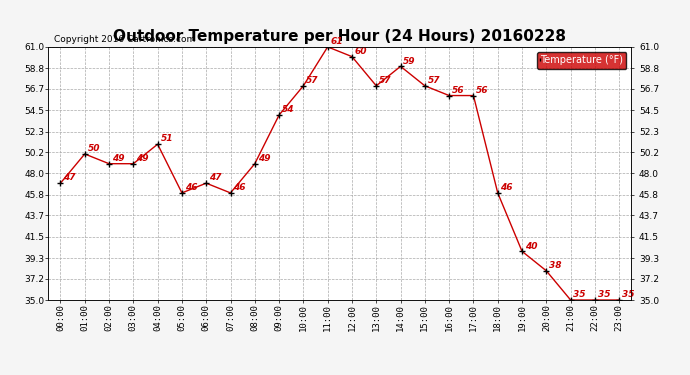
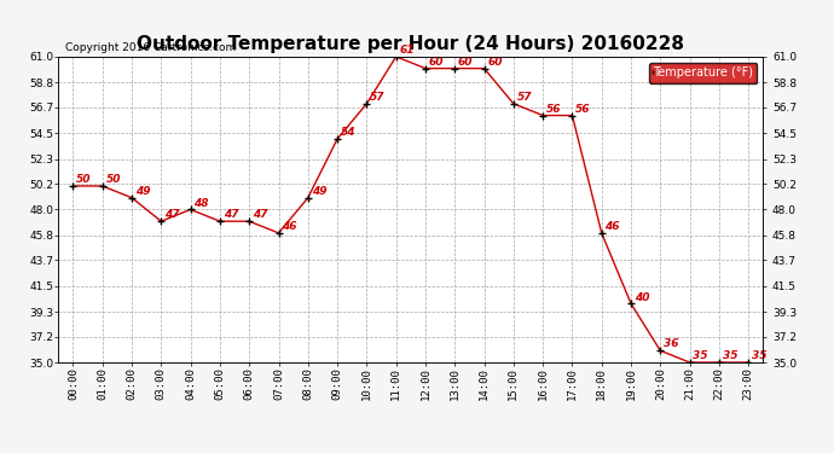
00:00: 47 -> 50
03:00: 49 -> 47
04:00: 51 -> 48
05:00: 46 -> 47
13:00: 57 -> 60
14:00: 59 -> 60
20:00: 38 -> 36
